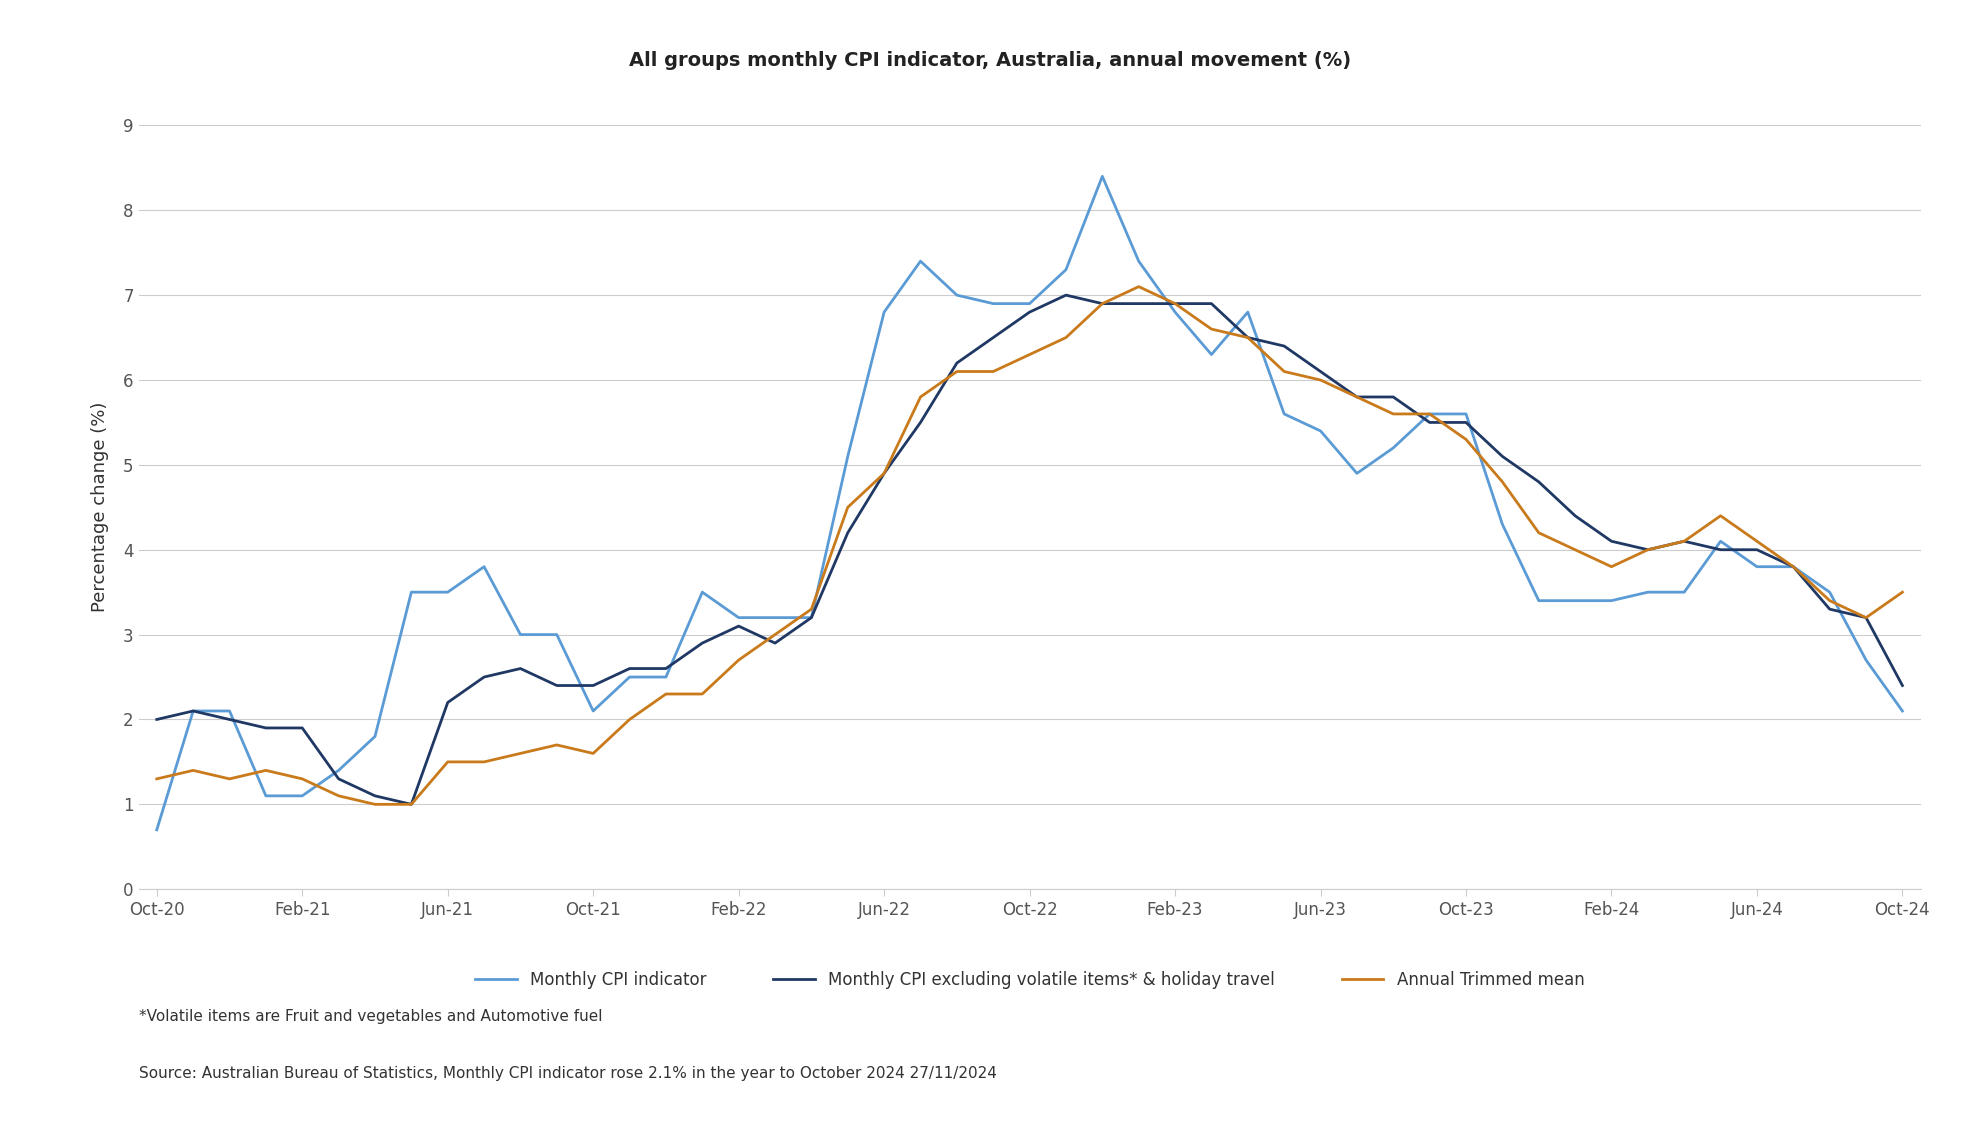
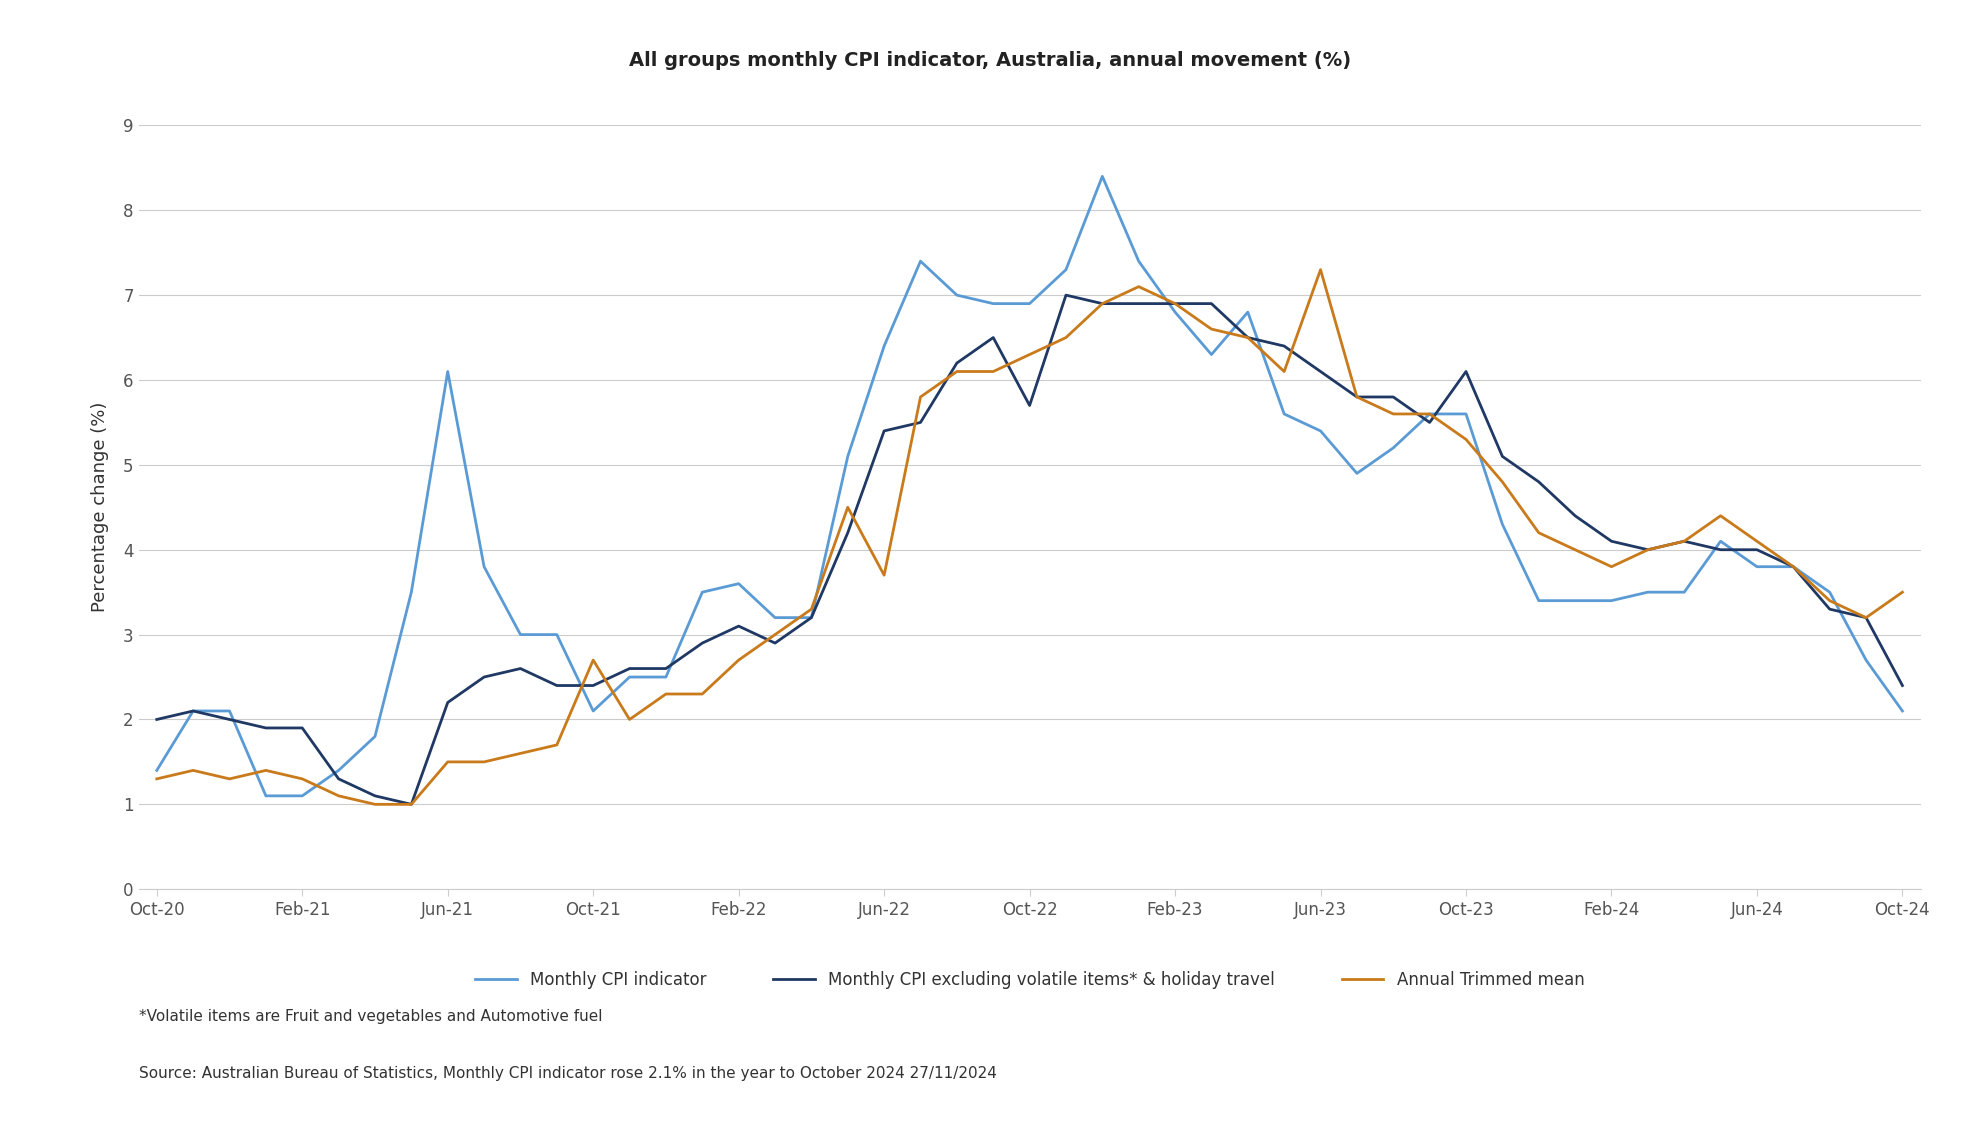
Monthly CPI indicator/Oct-20: 0.7 -> 1.4
Monthly CPI indicator/Jun-21: 3.5 -> 6.1
Annual Trimmed mean/Oct-21: 1.6 -> 2.7
Monthly CPI indicator/Feb-22: 3.2 -> 3.6
Monthly CPI indicator/Jun-22: 6.8 -> 6.4
Monthly CPI excluding volatile items* & holiday travel/Jun-22: 4.9 -> 5.4
Annual Trimmed mean/Jun-22: 4.9 -> 3.7
Monthly CPI excluding volatile items* & holiday travel/Oct-22: 6.8 -> 5.7
Annual Trimmed mean/Jun-23: 6.0 -> 7.3
Monthly CPI excluding volatile items* & holiday travel/Oct-23: 5.5 -> 6.1
